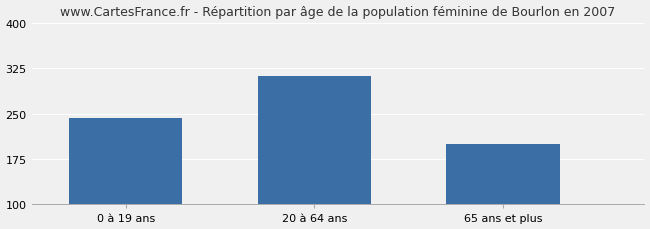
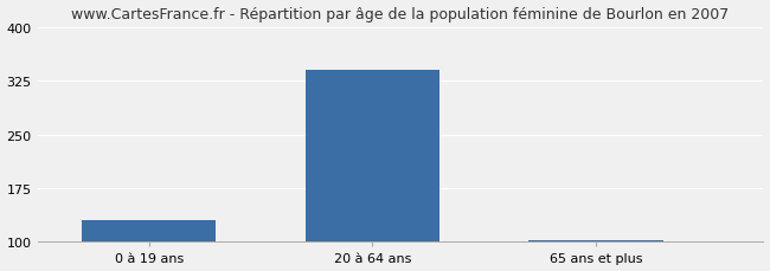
0 à 19 ans: 242 -> 130
20 à 64 ans: 312 -> 340
65 ans et plus: 200 -> 103
